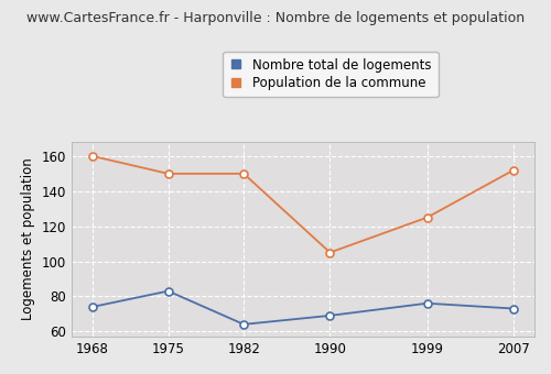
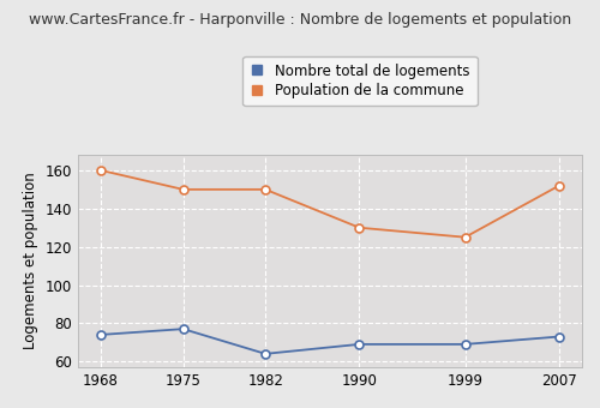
Nombre total de logements/1975: 83 -> 77
Population de la commune/1990: 105 -> 130
Nombre total de logements/1999: 76 -> 69
